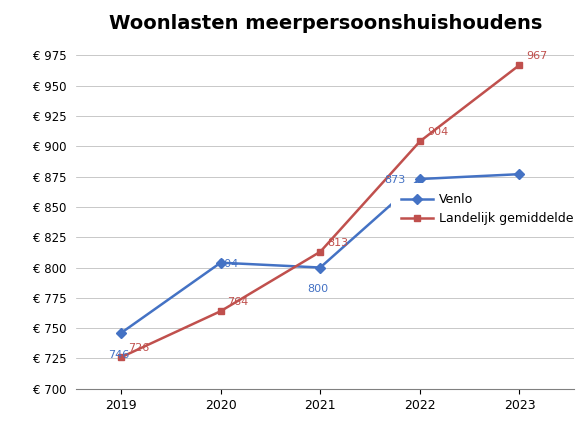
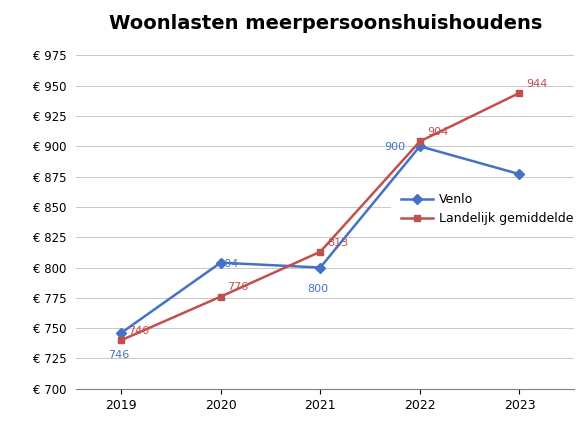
Landelijk gemiddelde/2019: 726 -> 740
Landelijk gemiddelde/2020: 764 -> 776
Venlo/2022: 873 -> 900
Landelijk gemiddelde/2023: 967 -> 944
